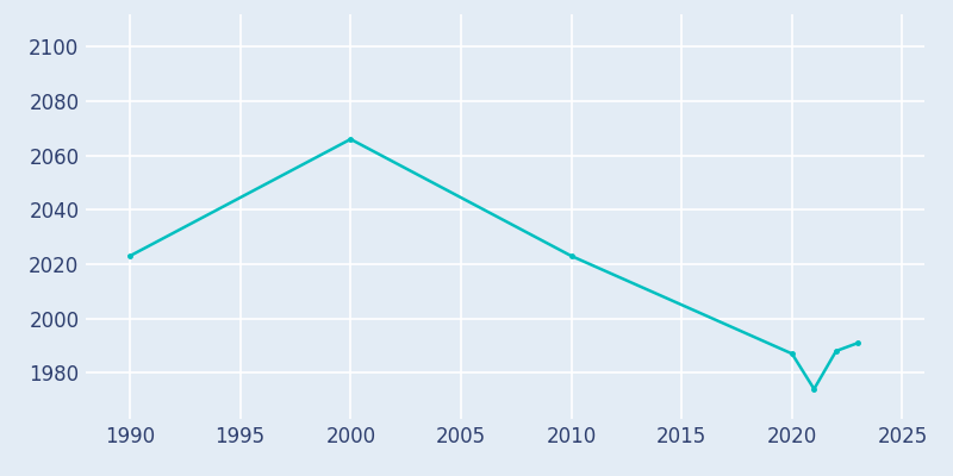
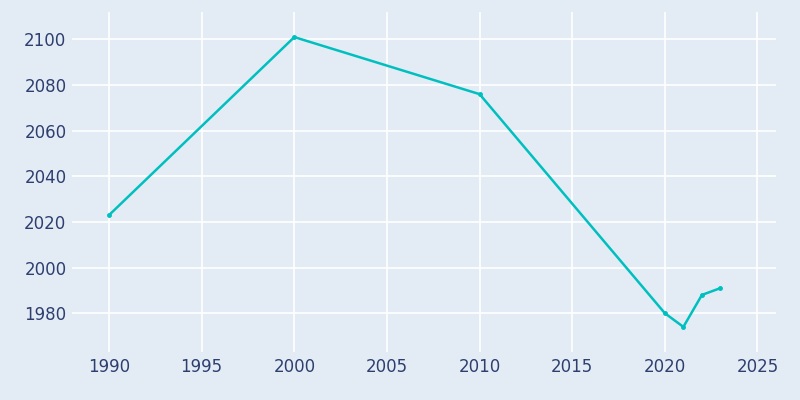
2000: 2066 -> 2101
2010: 2023 -> 2076
2020: 1987 -> 1980
